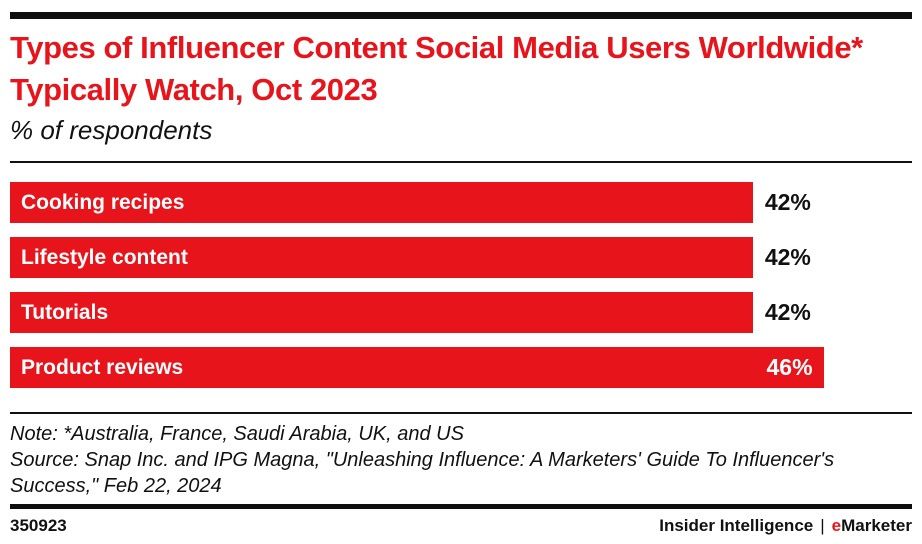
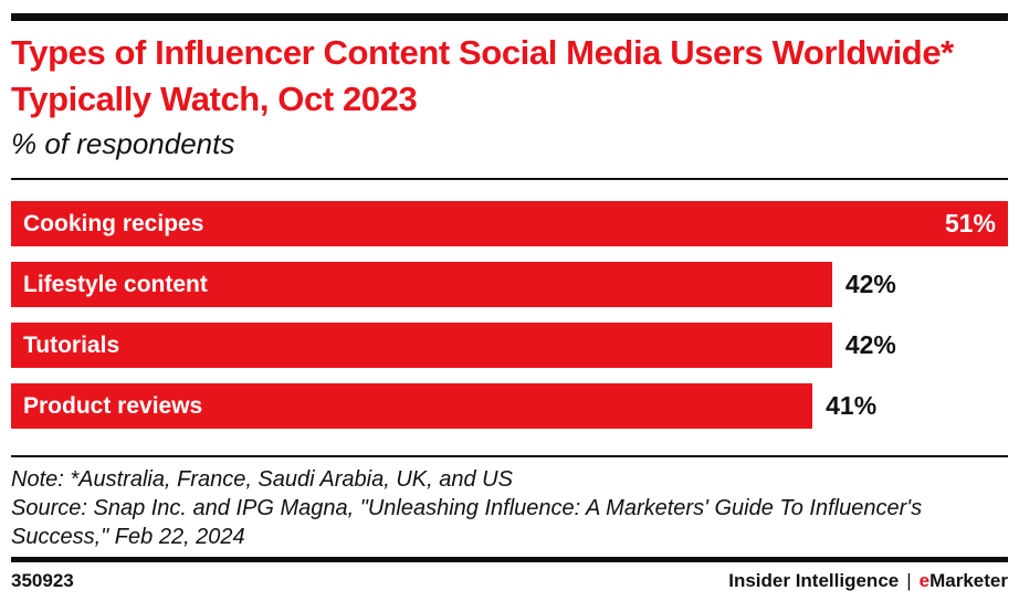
Cooking recipes: 42% -> 51%
Product reviews: 46% -> 41%
